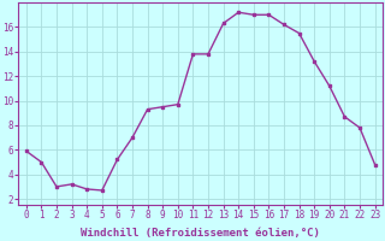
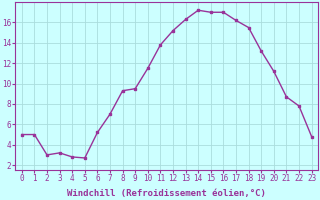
0: 5.9 -> 5.0
10: 9.7 -> 11.5
12: 13.8 -> 15.2
